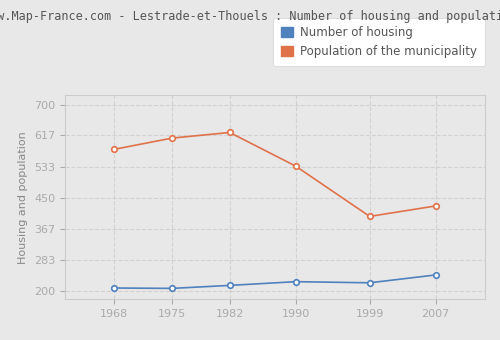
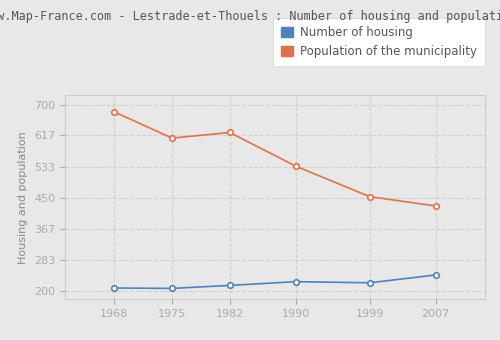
Population of the municipality/1968: 580 -> 680
Population of the municipality/1999: 400 -> 453
